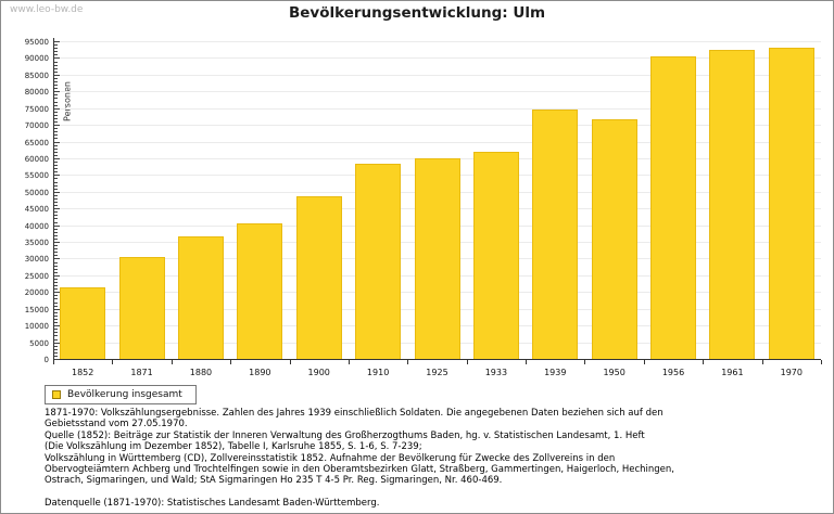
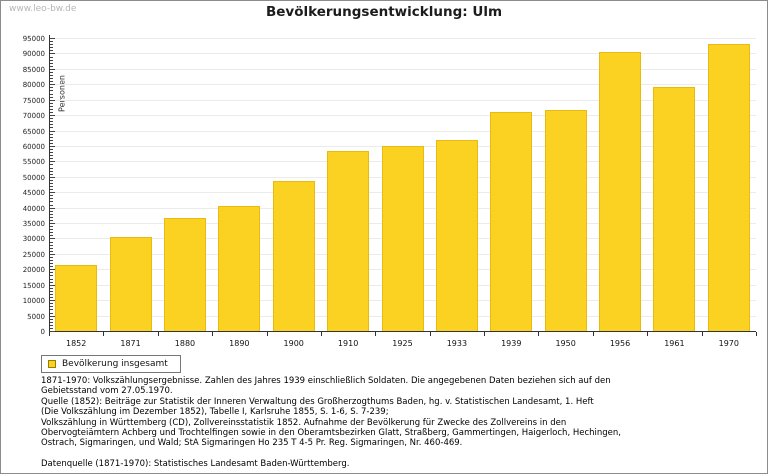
1939: 74000 -> 71000
1961: 92000 -> 79000
